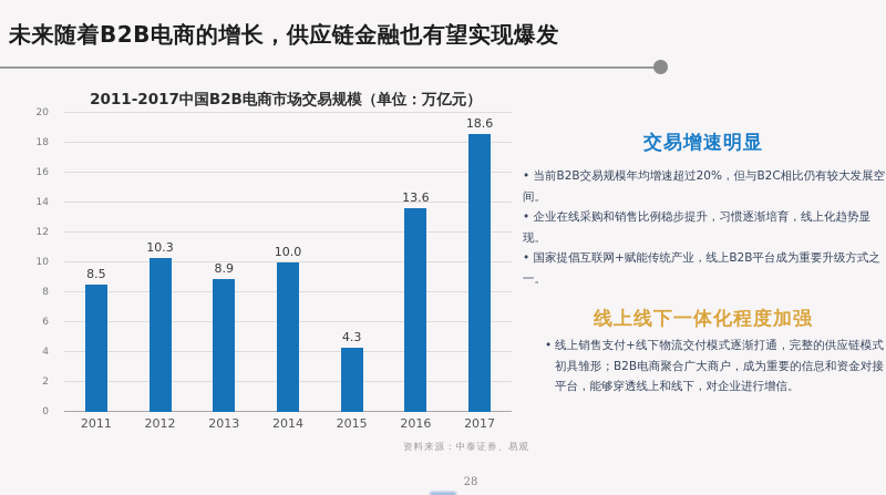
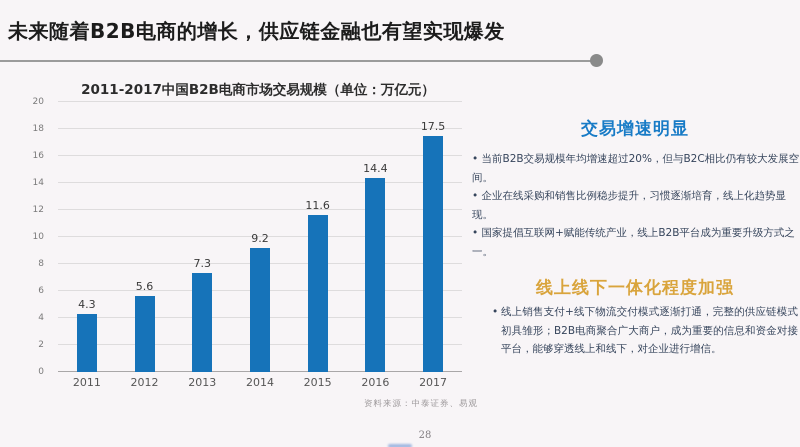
2011: 8.5 -> 4.3
2012: 10.3 -> 5.6
2013: 8.9 -> 7.3
2014: 10.0 -> 9.2
2015: 4.3 -> 11.6
2016: 13.6 -> 14.4
2017: 18.6 -> 17.5
